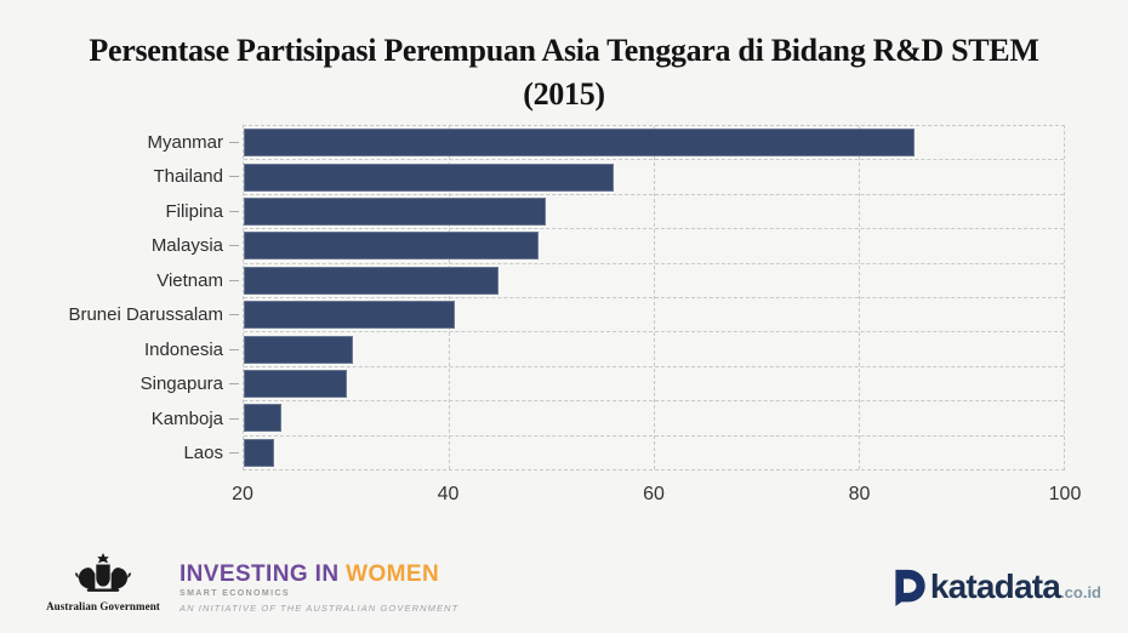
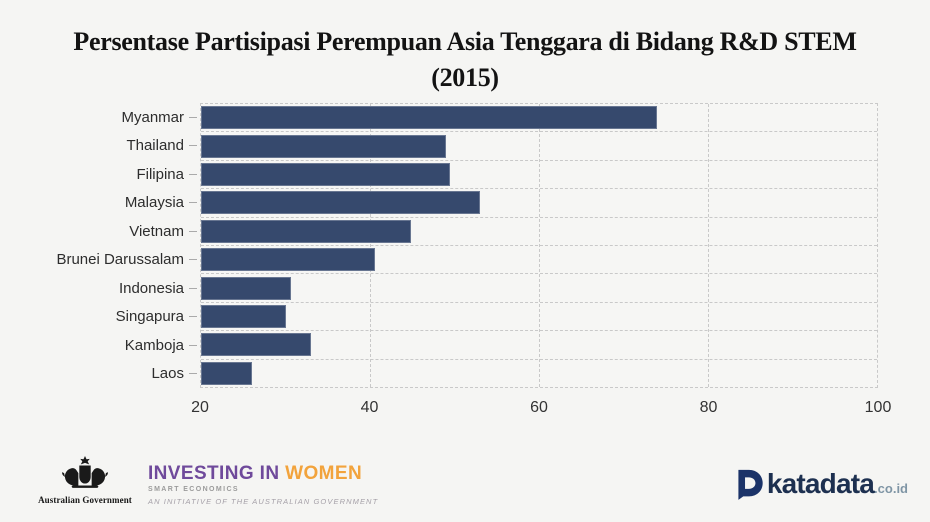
Myanmar: 86 -> 74
Thailand: 56 -> 49
Malaysia: 49 -> 53
Kamboja: 24 -> 33
Laos: 23 -> 26
